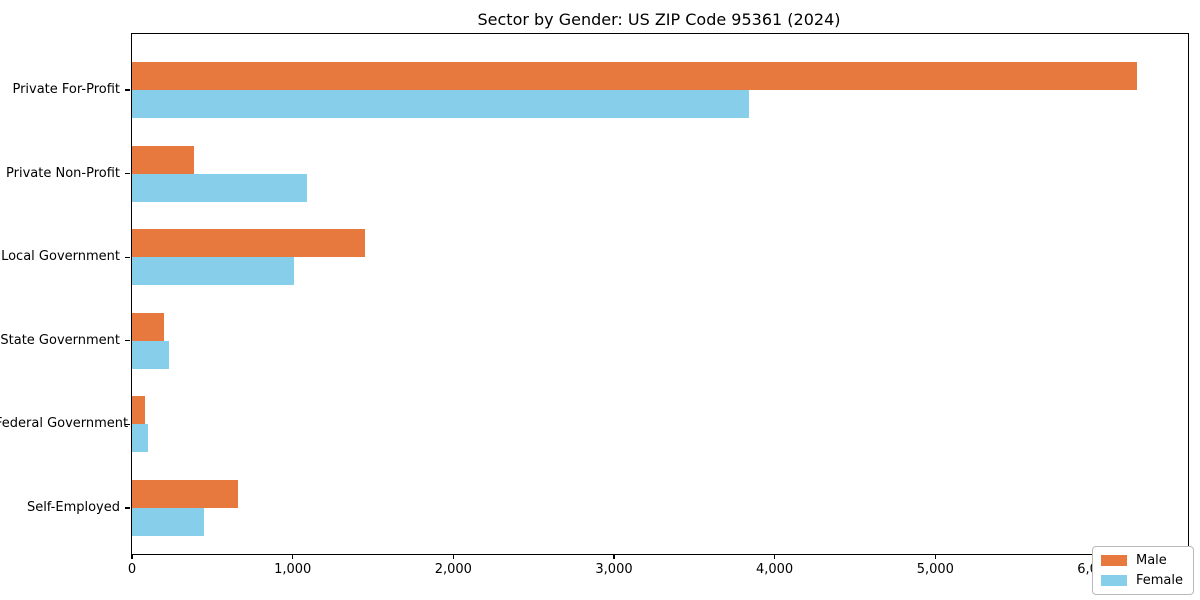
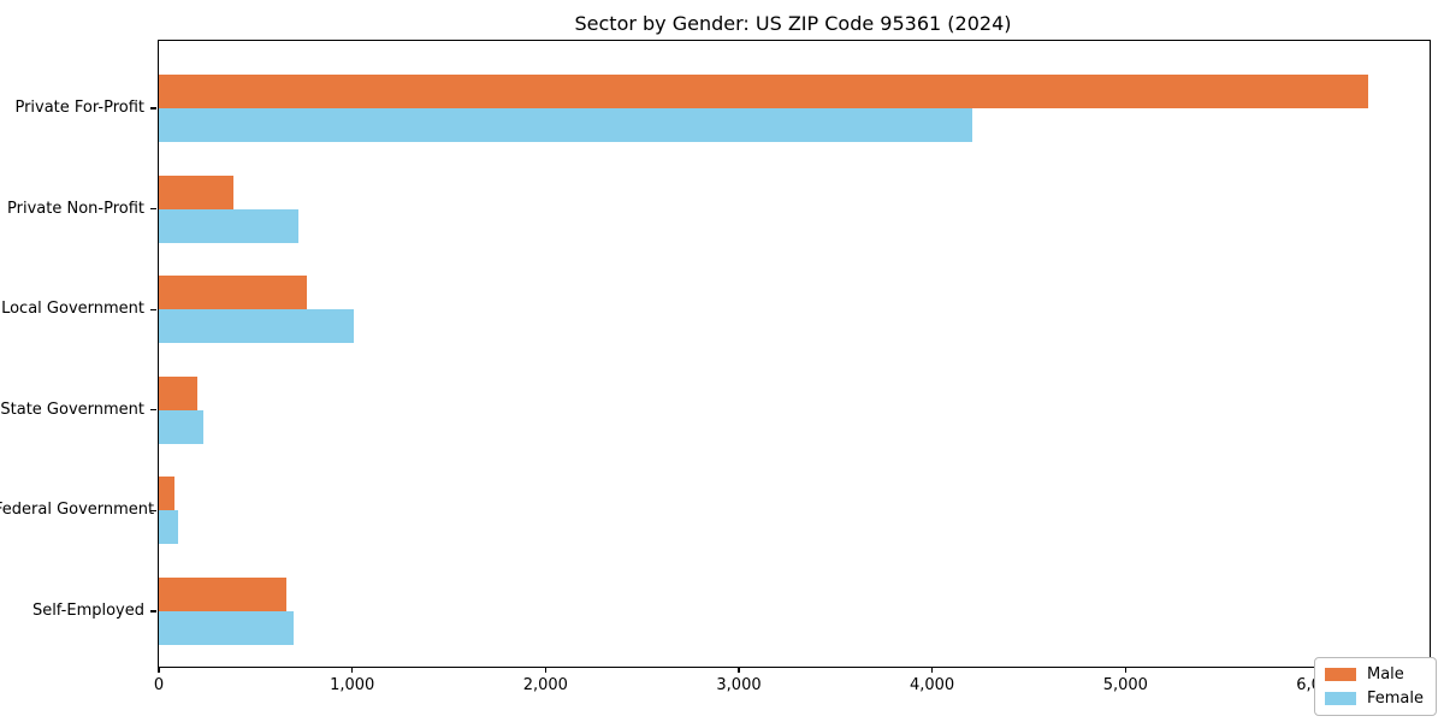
Female/Private For-Profit: 3840 -> 4200
Female/Private Non-Profit: 1090 -> 720
Male/Local Government: 1450 -> 760
Female/Self-Employed: 450 -> 700
